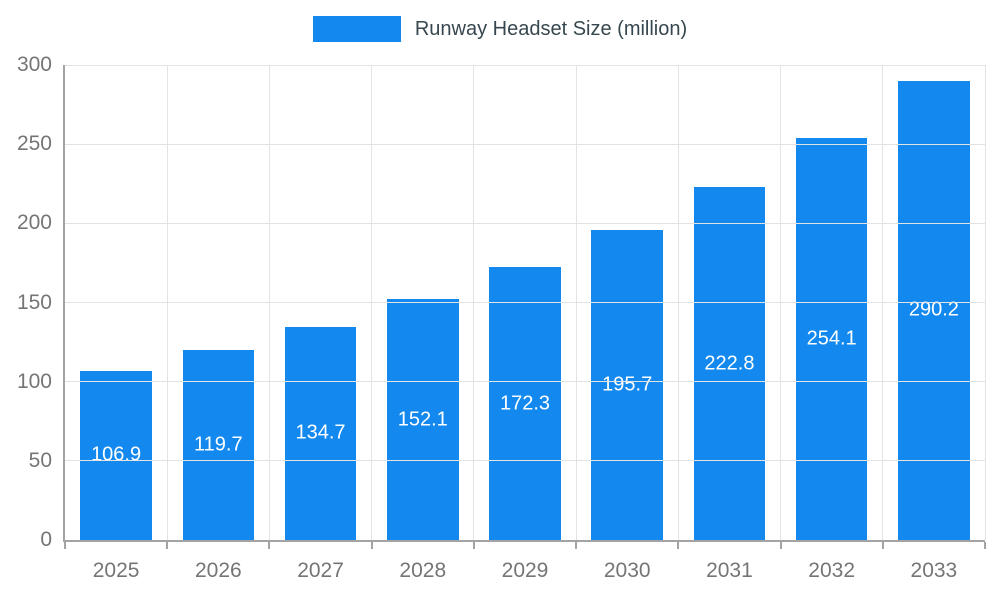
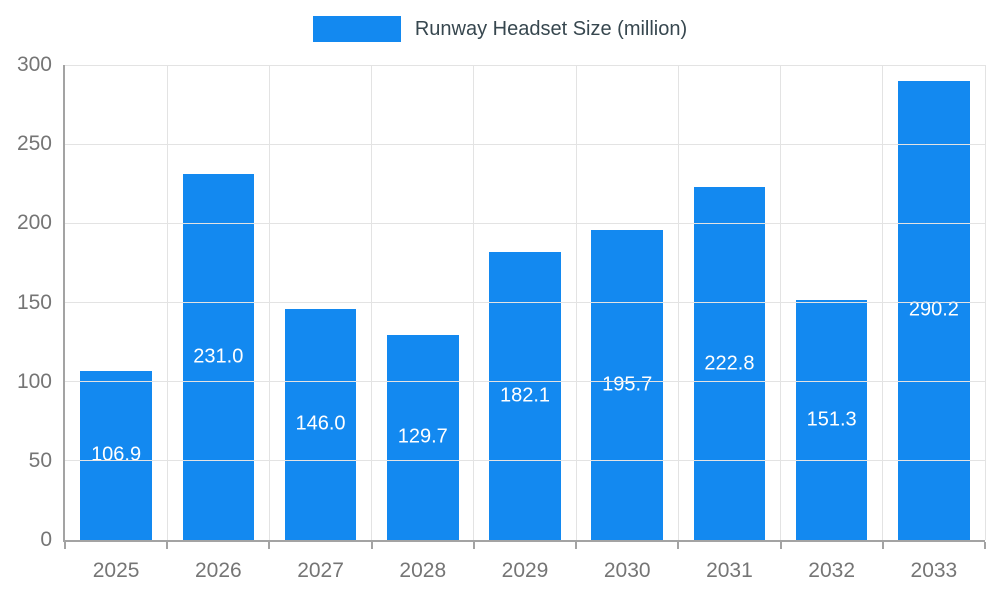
2026: 119.7 -> 231.0
2027: 134.7 -> 146.0
2028: 152.1 -> 129.7
2029: 172.3 -> 182.1
2032: 254.1 -> 151.3
